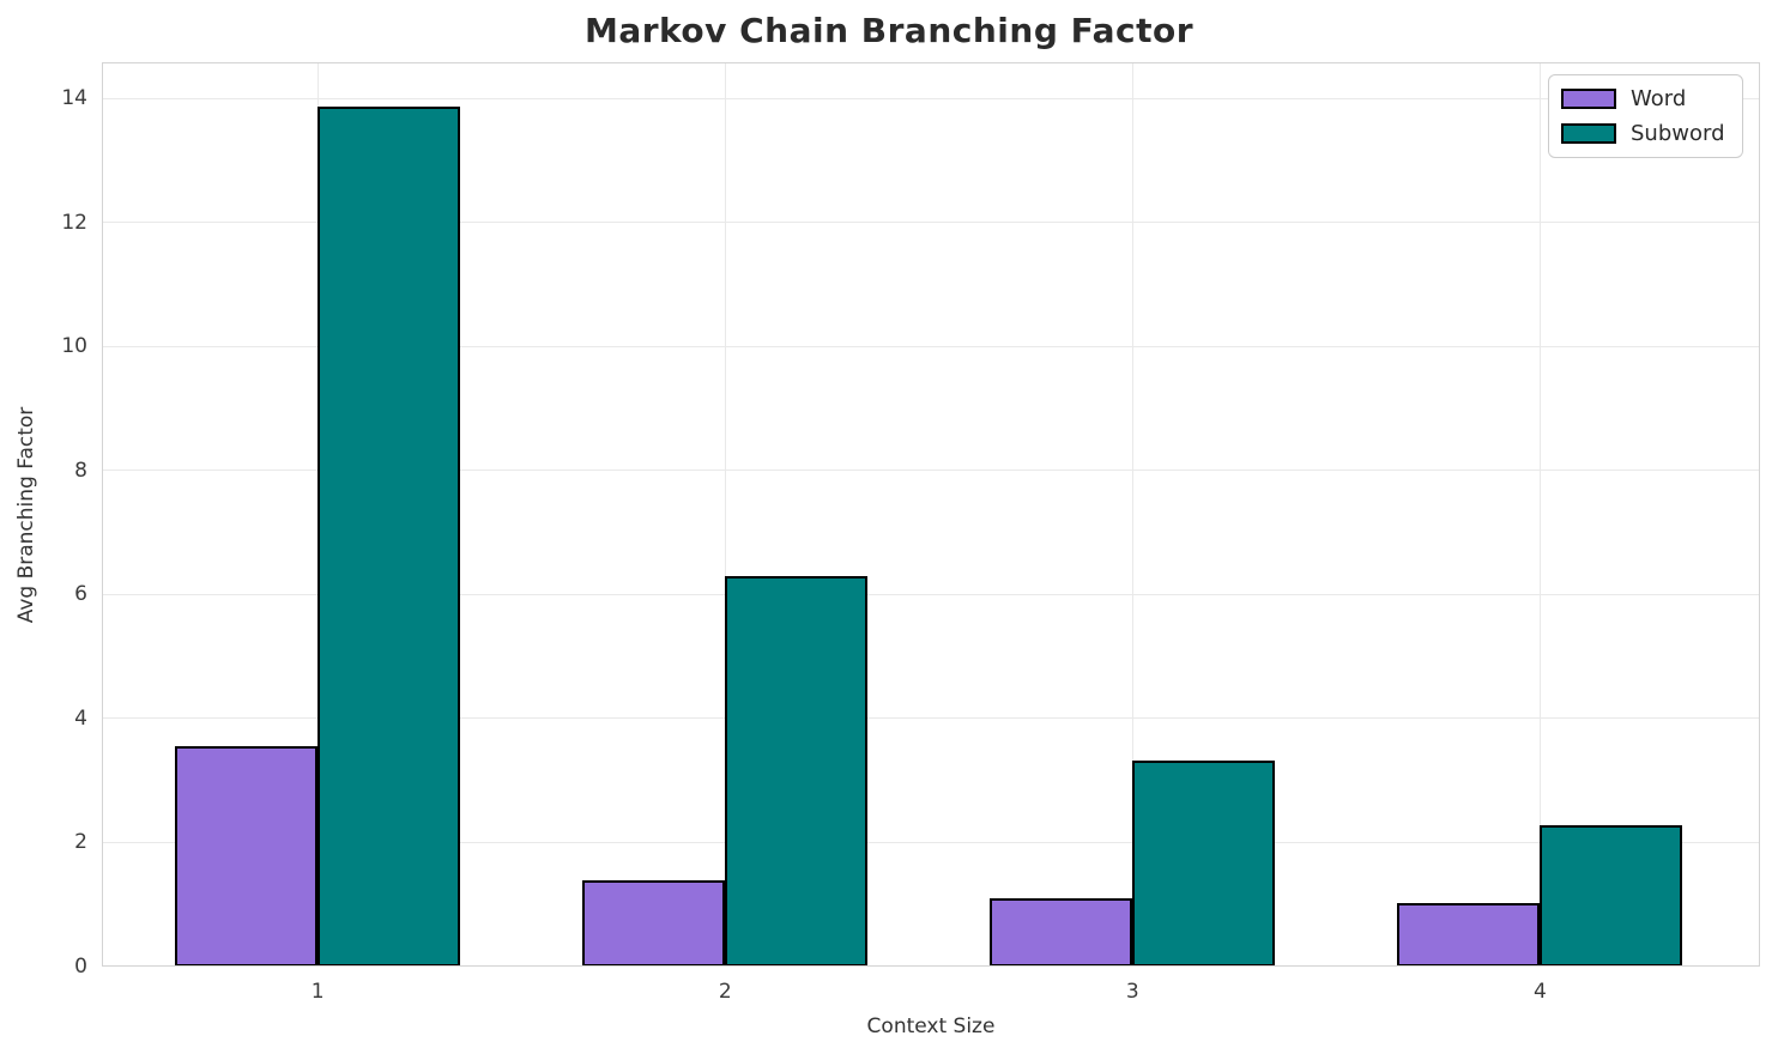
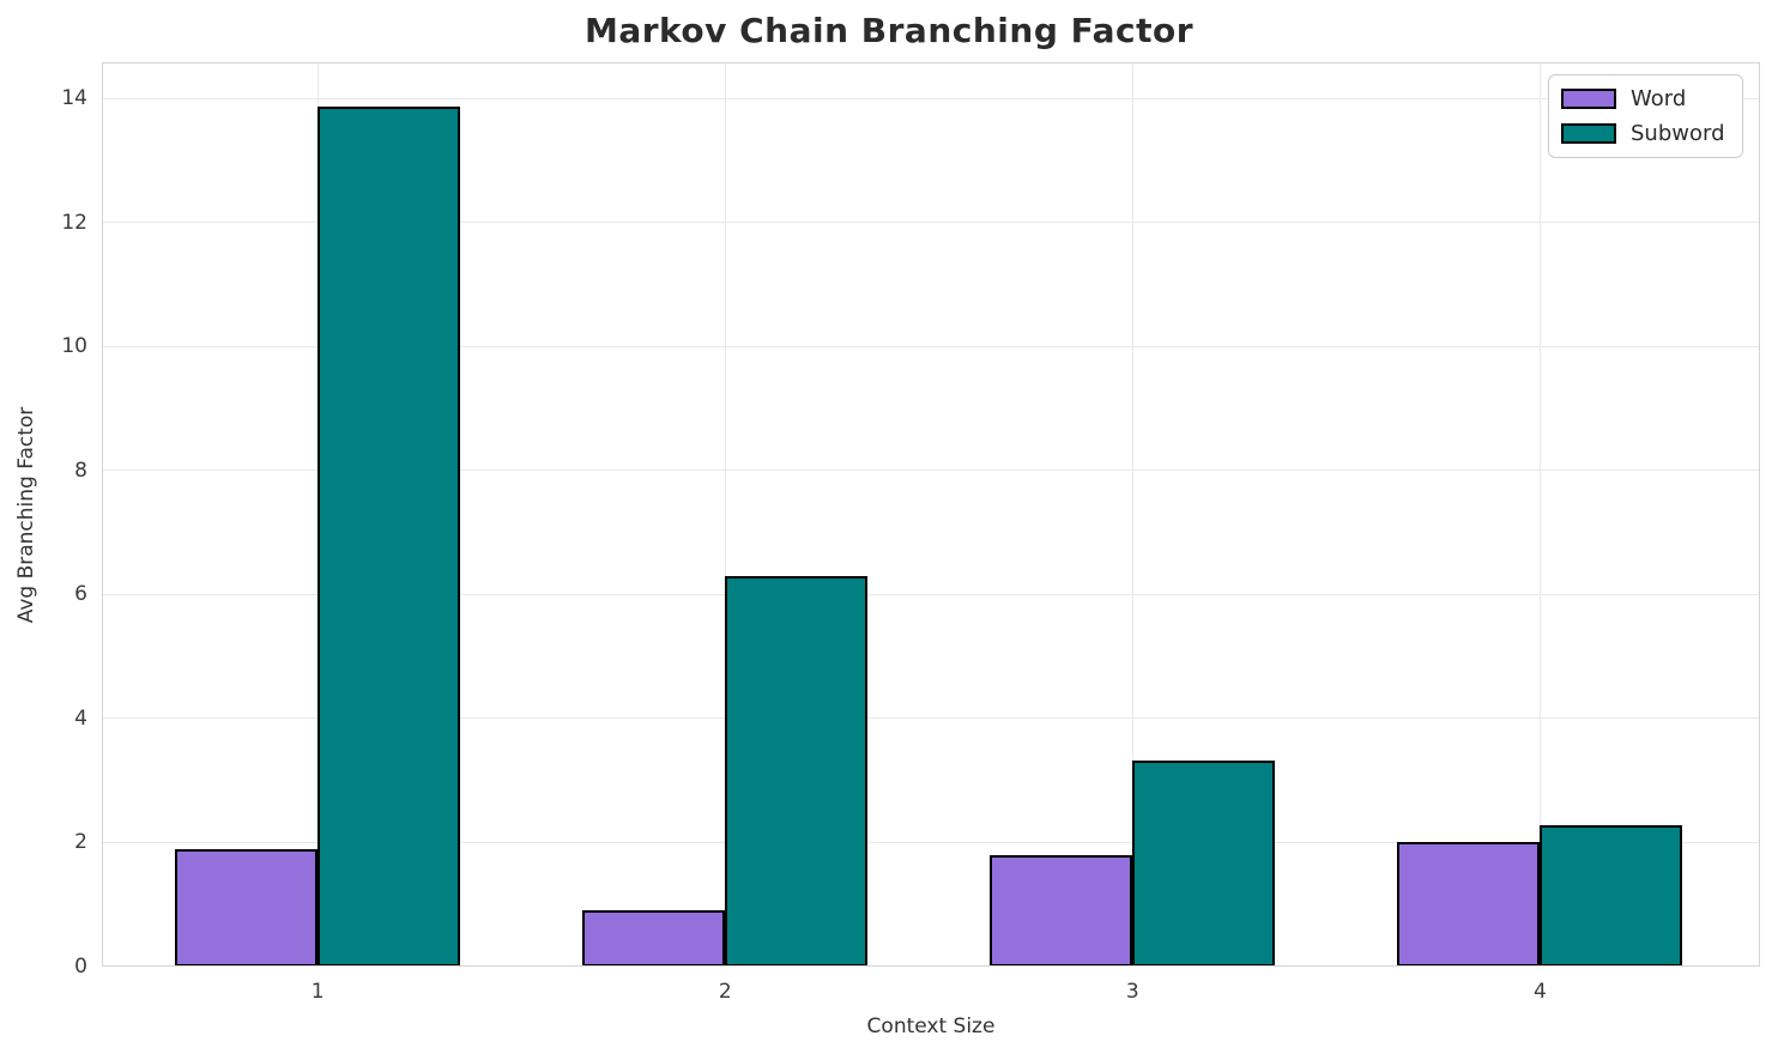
Word/1: 3.5 -> 1.9
Word/2: 1.4 -> 0.9
Word/3: 1.1 -> 1.8
Word/4: 1.0 -> 2.0
